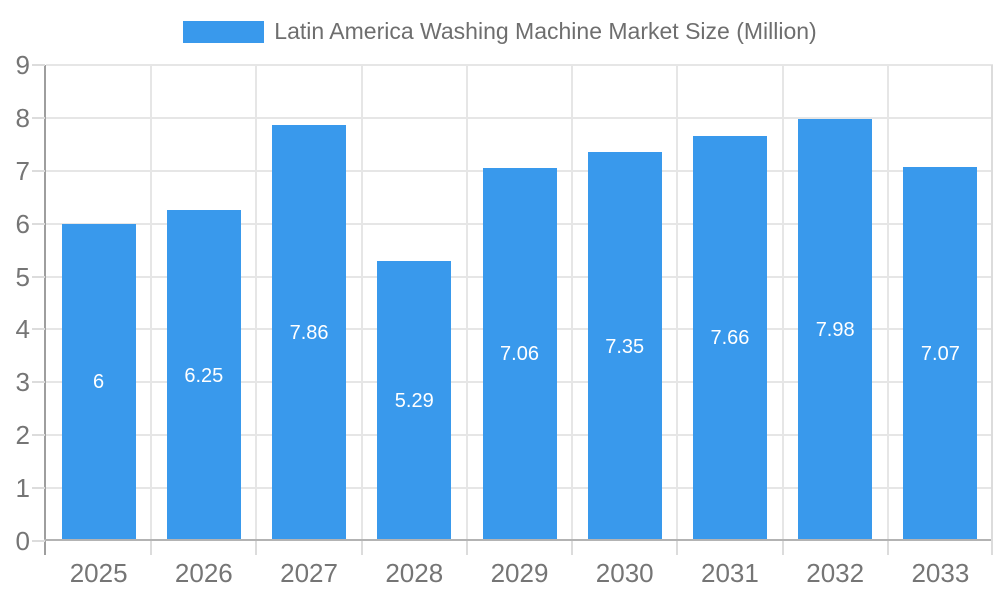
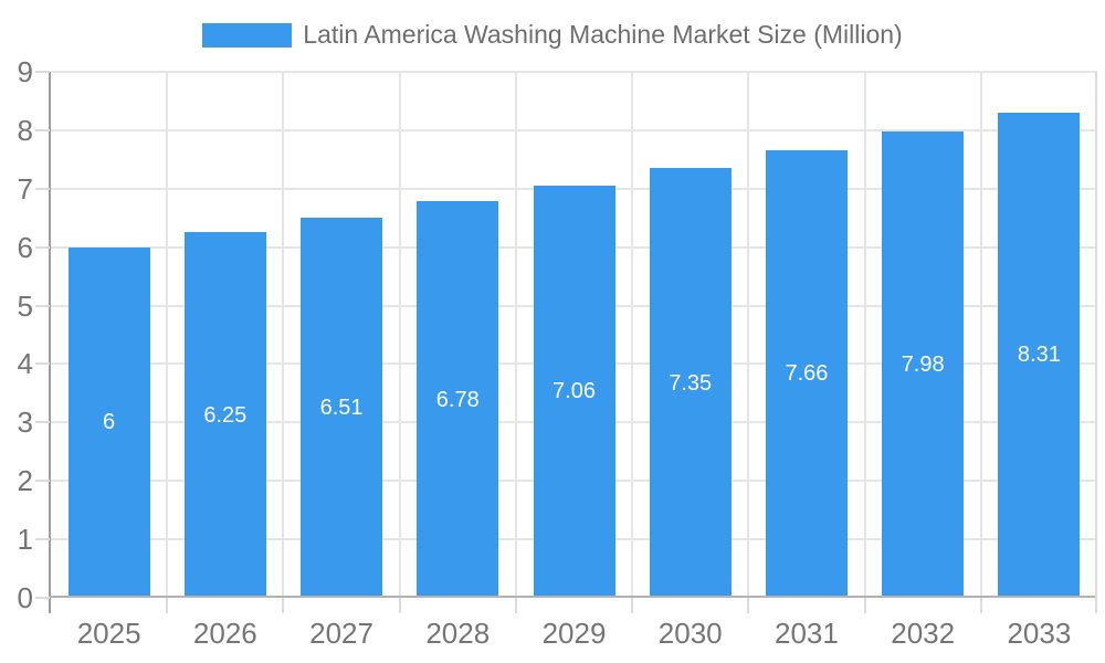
2027: 7.86 -> 6.51
2028: 5.29 -> 6.78
2033: 7.07 -> 8.31
